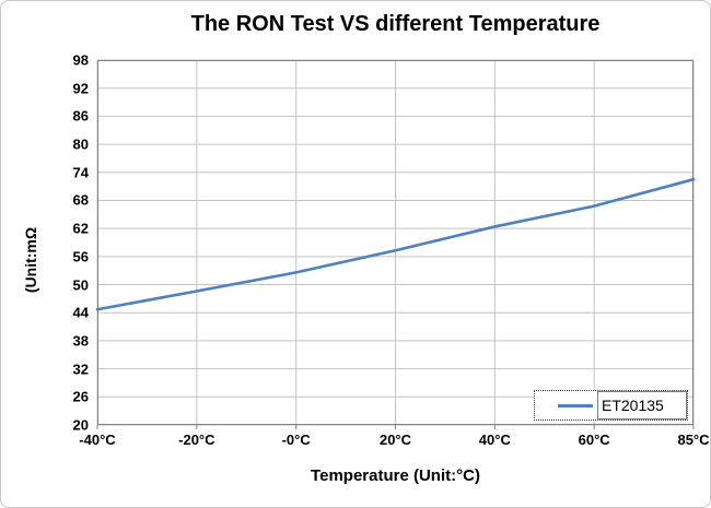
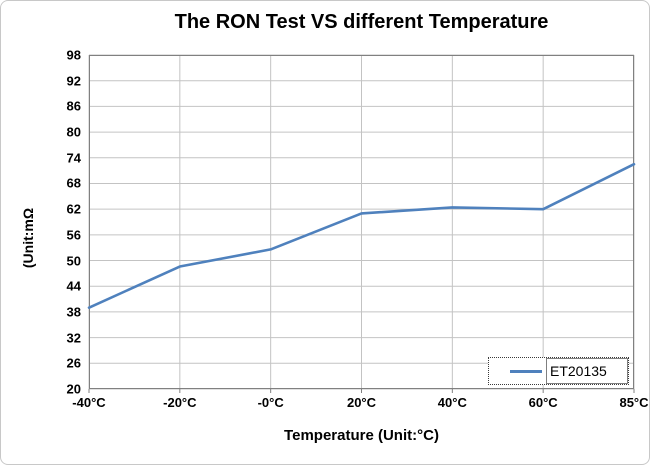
-40°C: 45 -> 39
20°C: 57 -> 61
60°C: 67 -> 62
